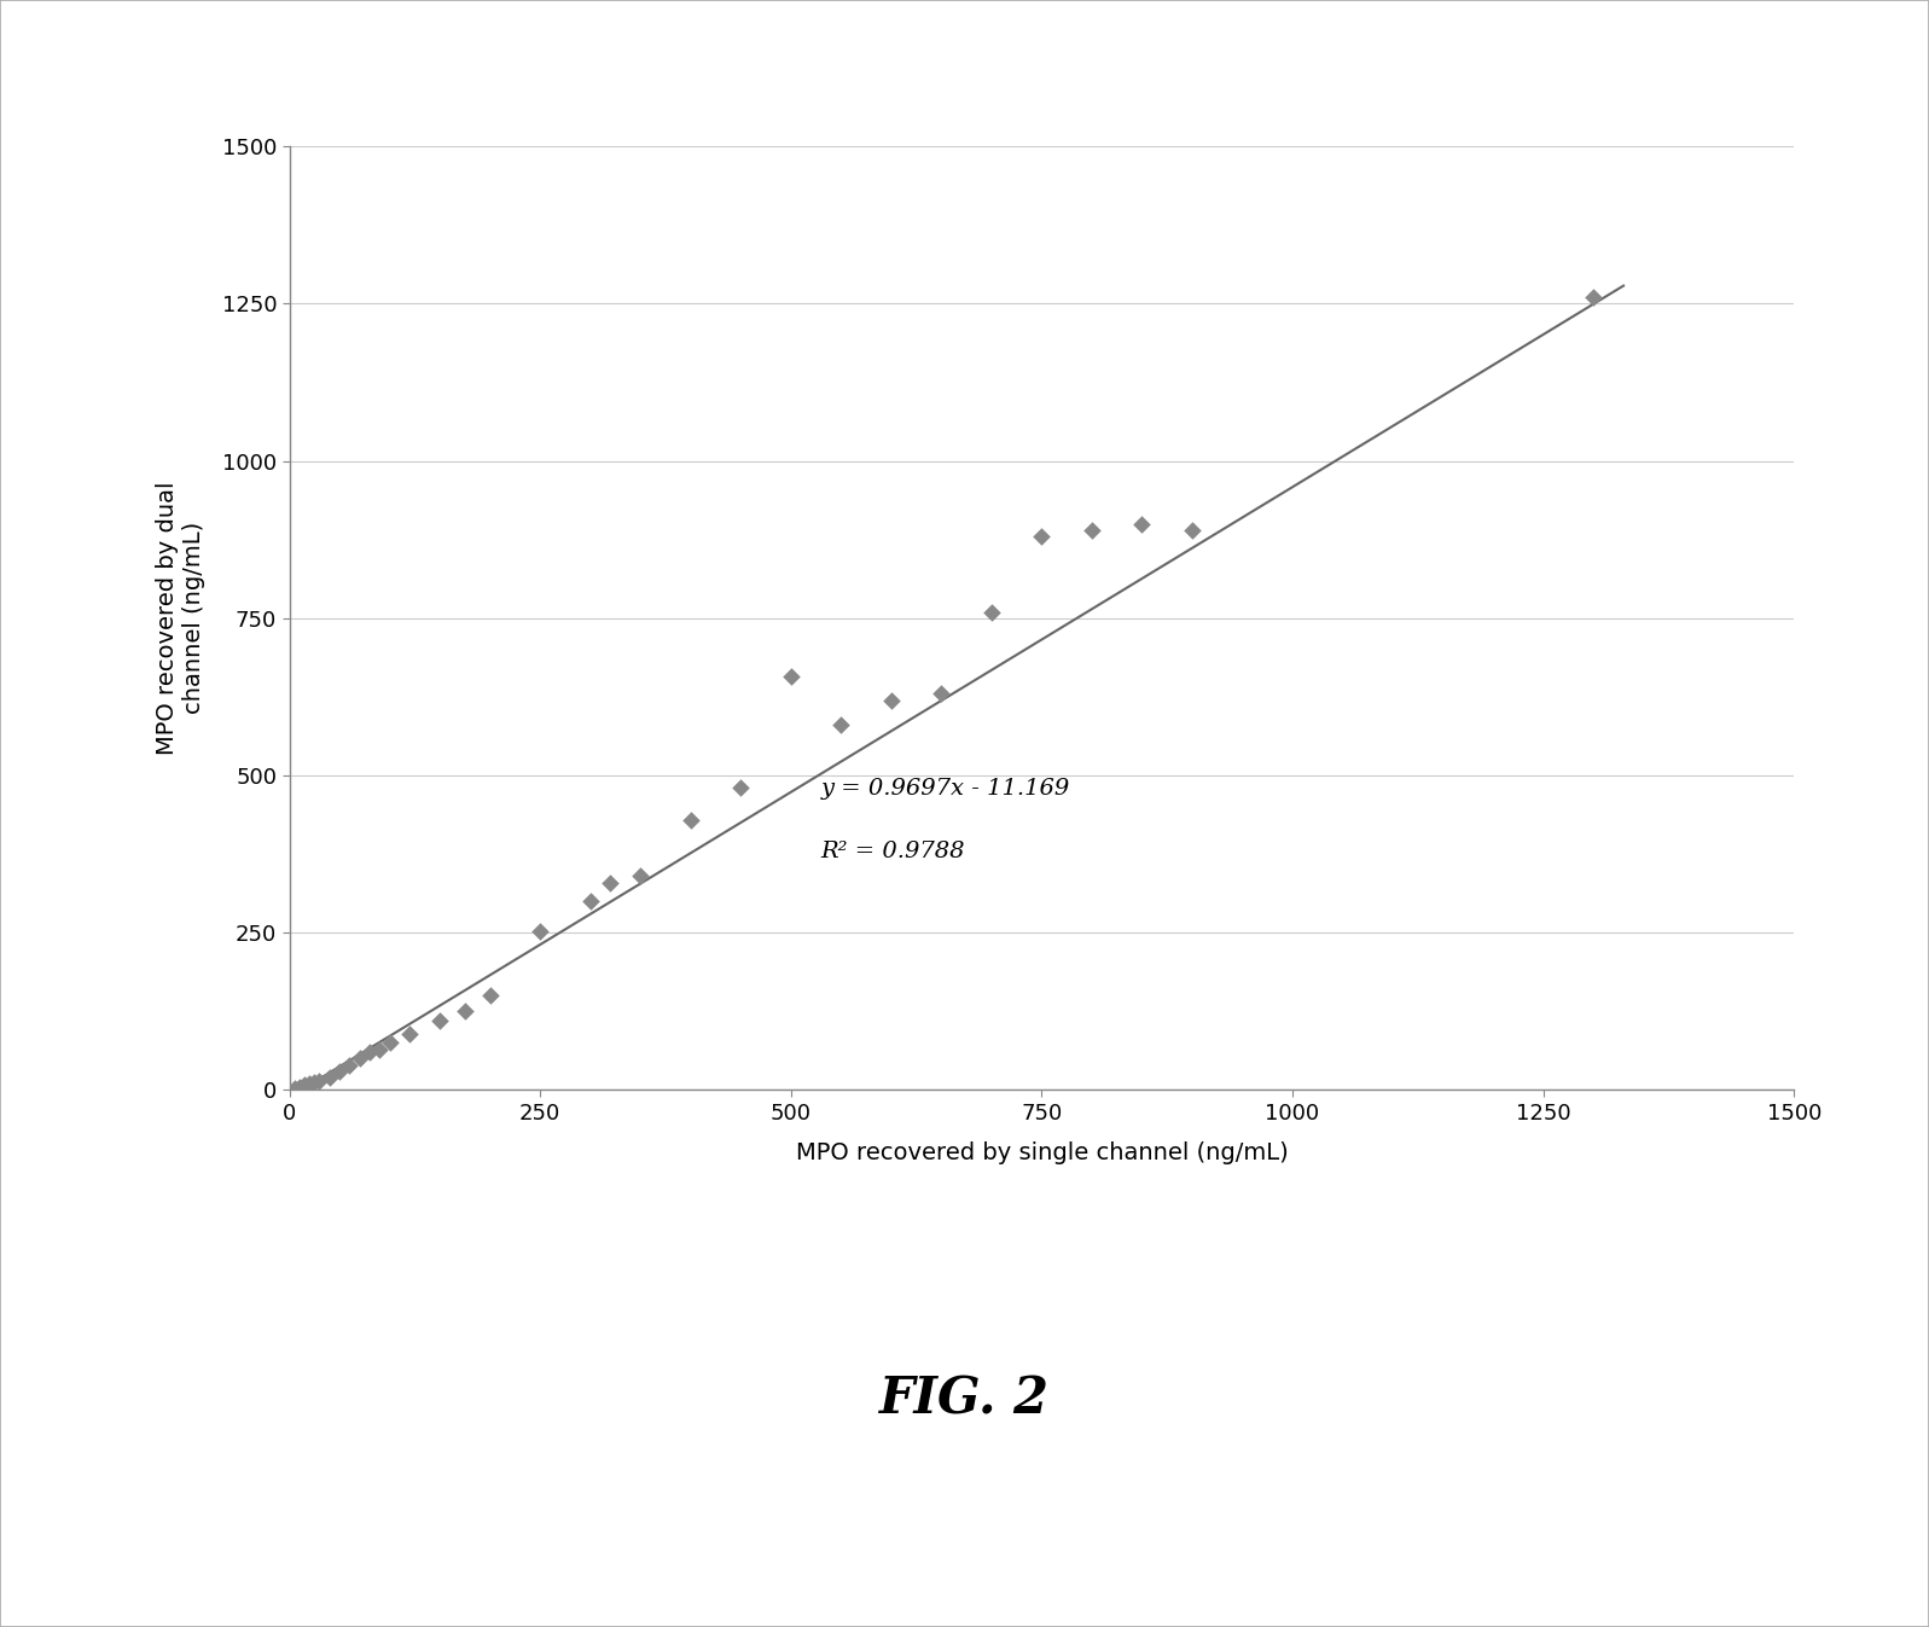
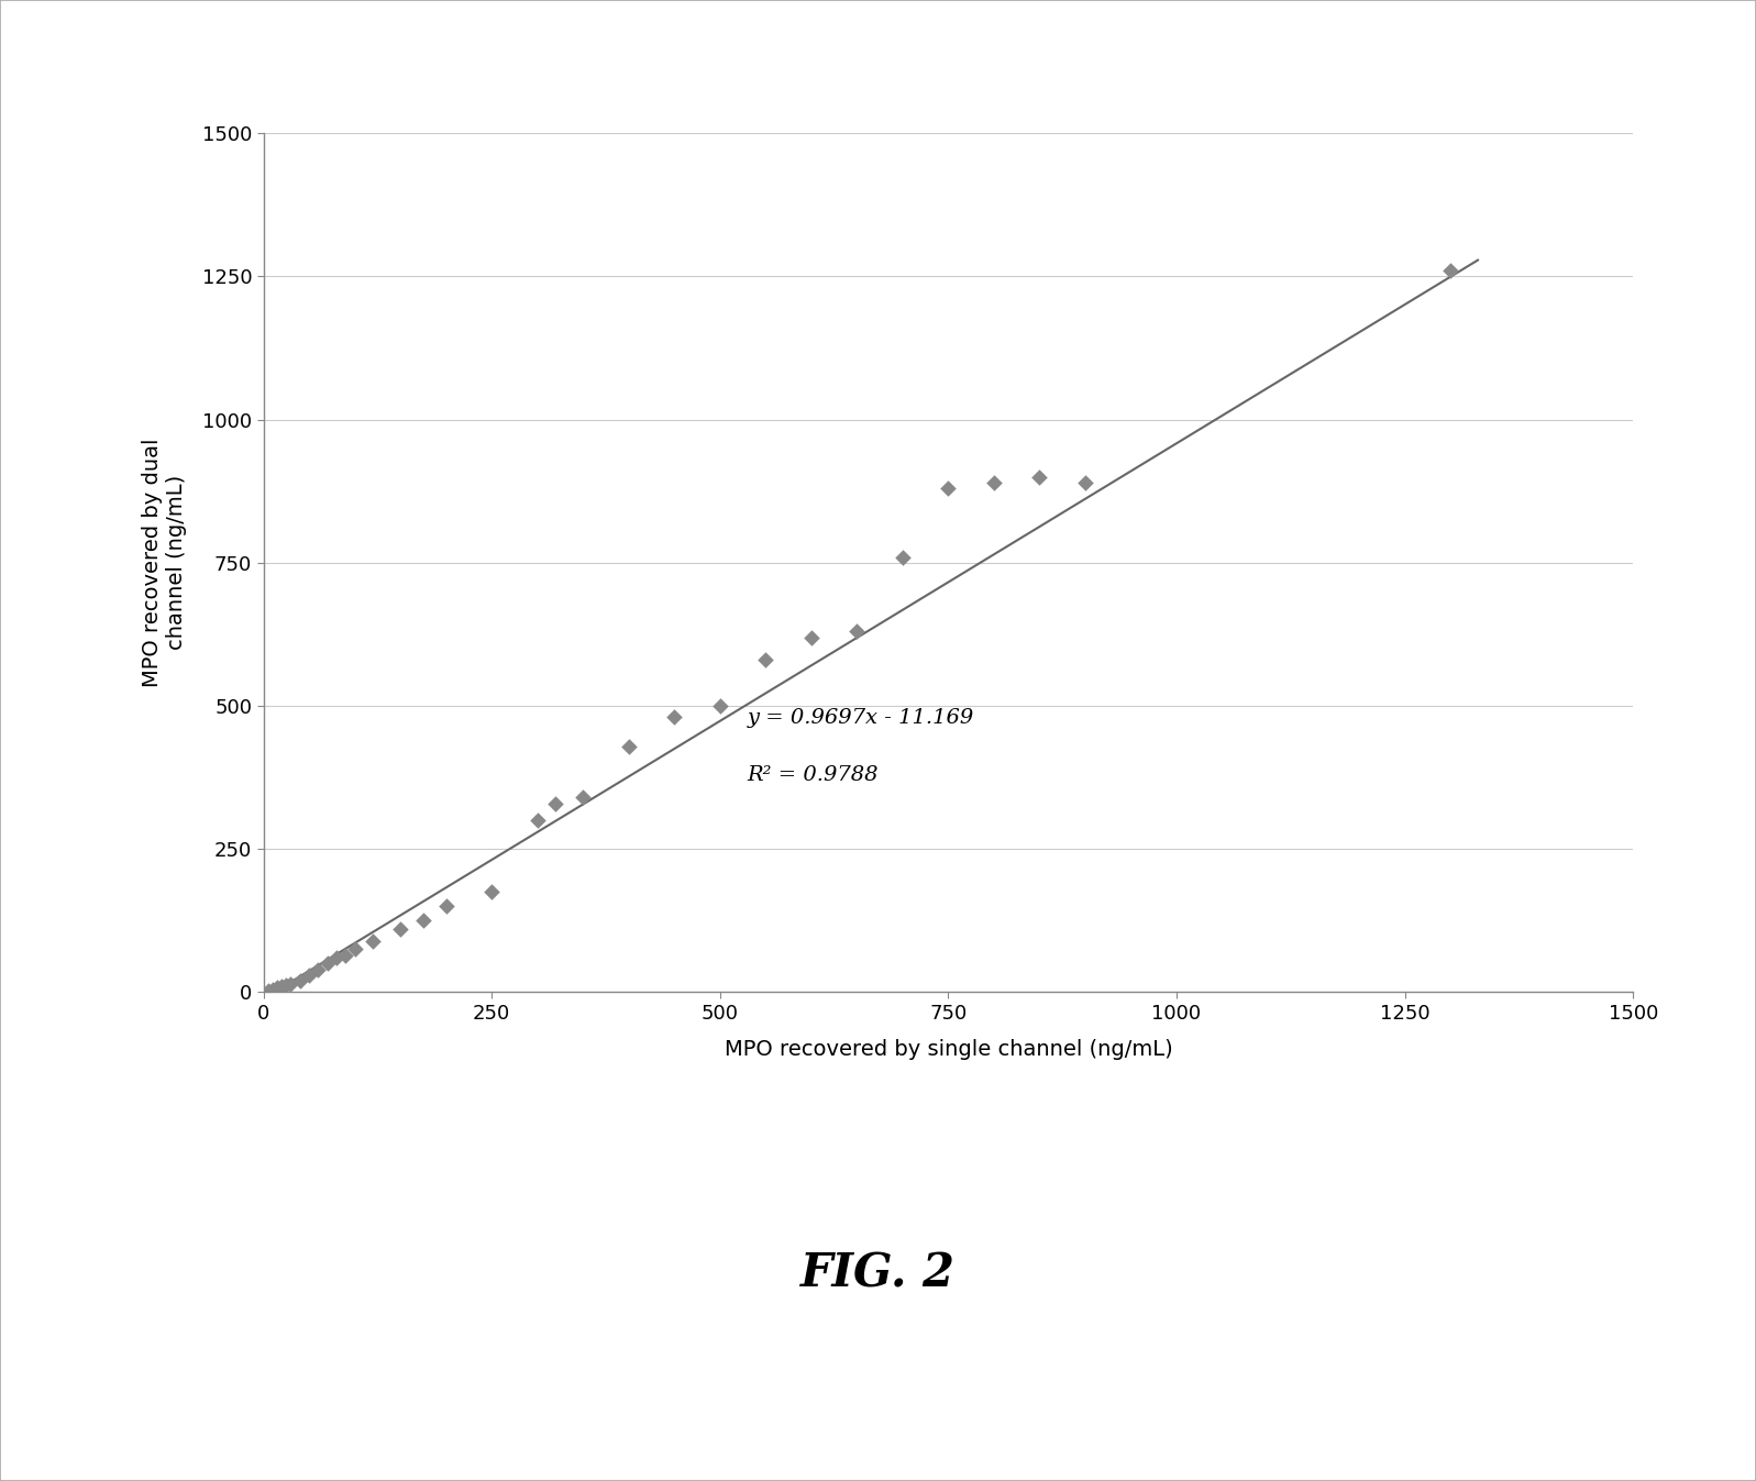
250: 252 -> 175
500: 658 -> 500
